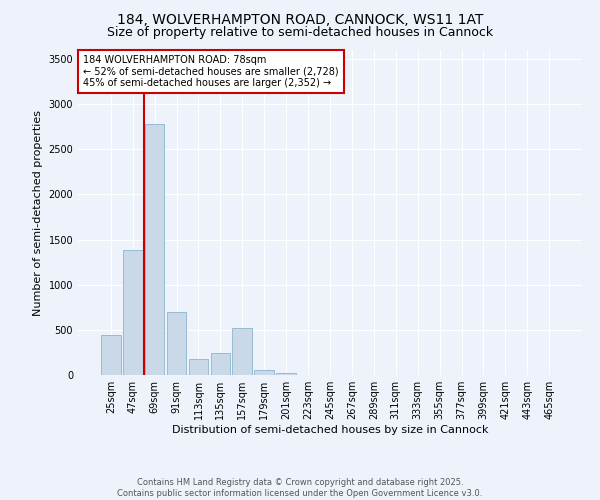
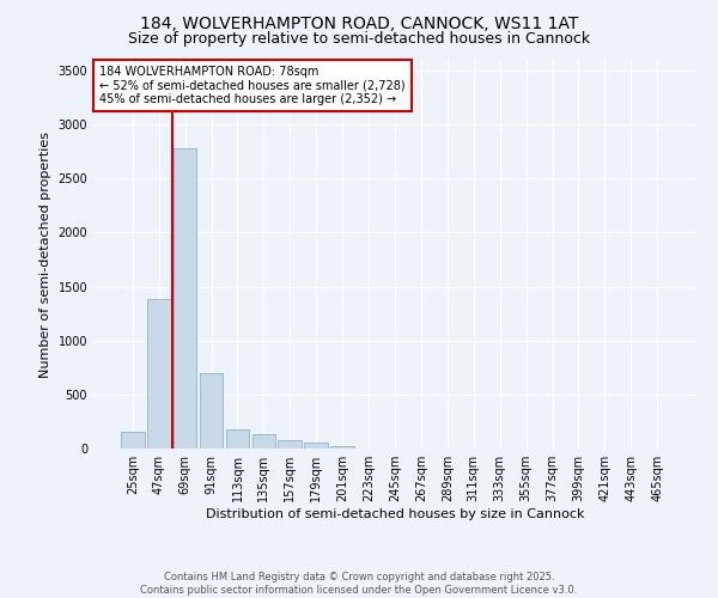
25sqm: 440 -> 150
135sqm: 240 -> 130
157sqm: 520 -> 80
